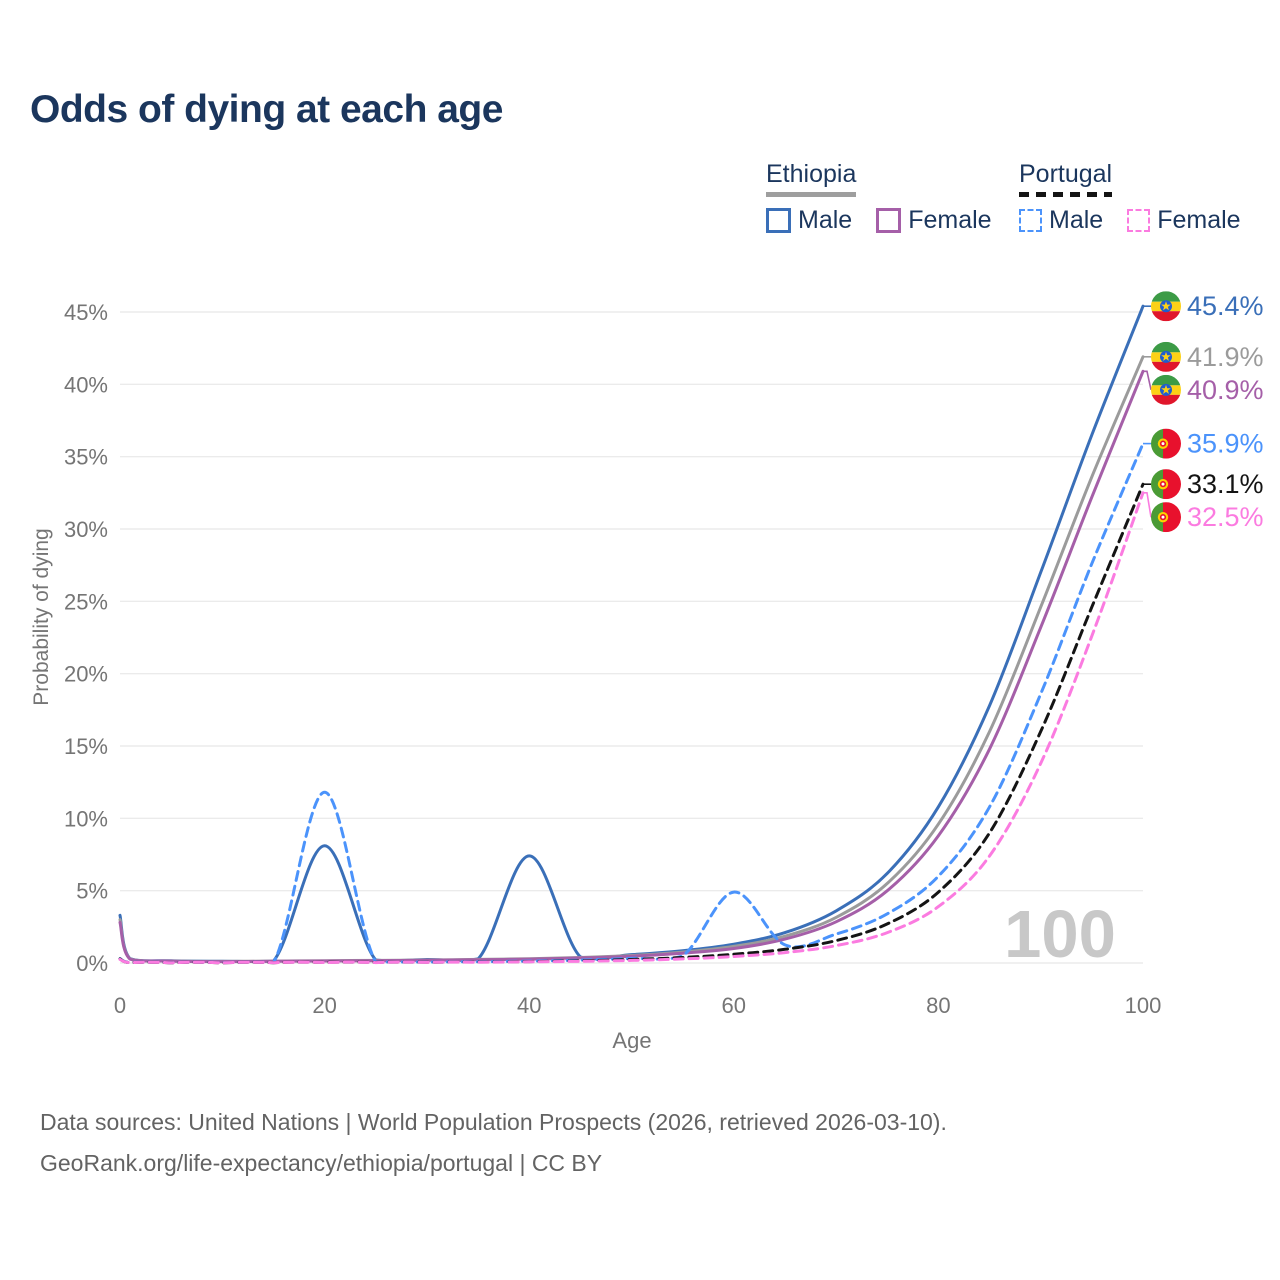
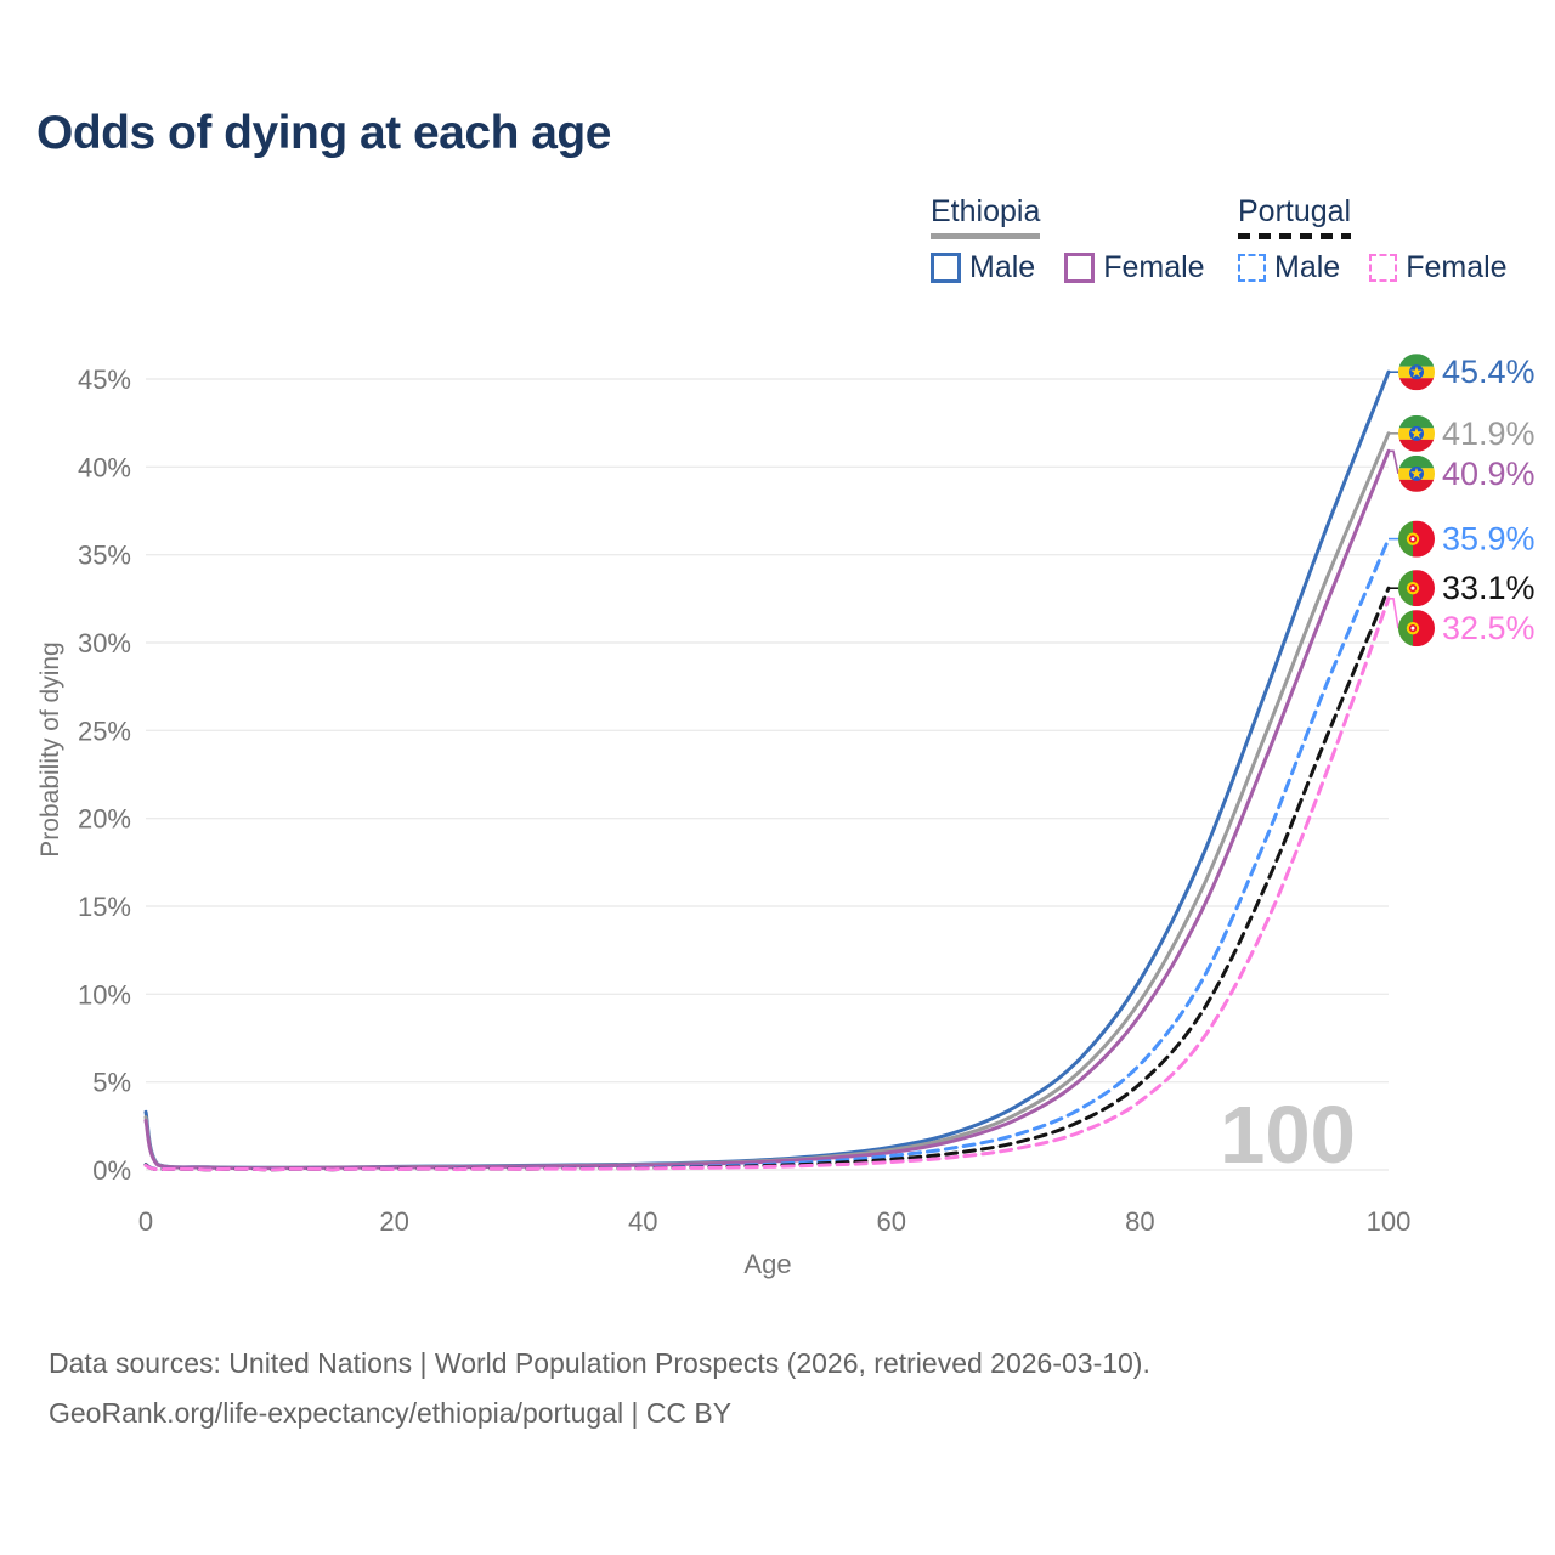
Ethiopia Male/20: 8.1% -> 0.2%
Portugal Male/20: 11.8% -> 0.1%
Ethiopia Male/40: 7.4% -> 0.3%
Portugal Male/60: 4.9% -> 0.8%
